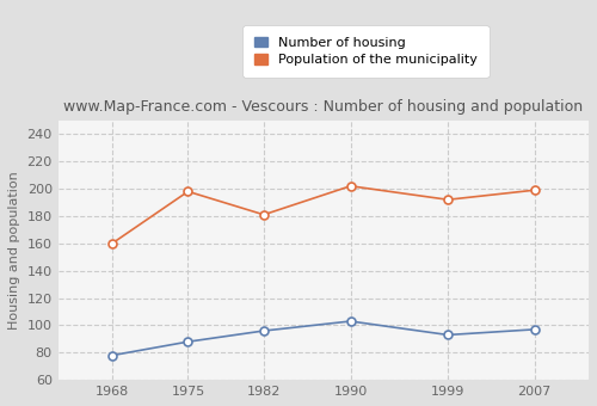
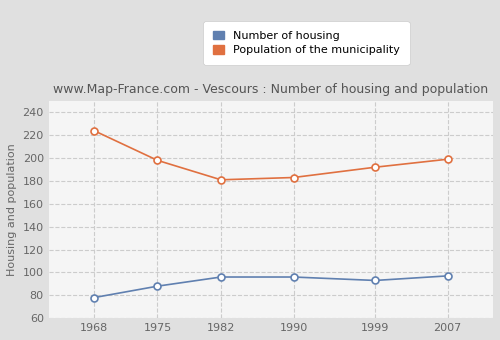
Population of the municipality/1968: 160 -> 224
Number of housing/1990: 103 -> 96
Population of the municipality/1990: 202 -> 183
